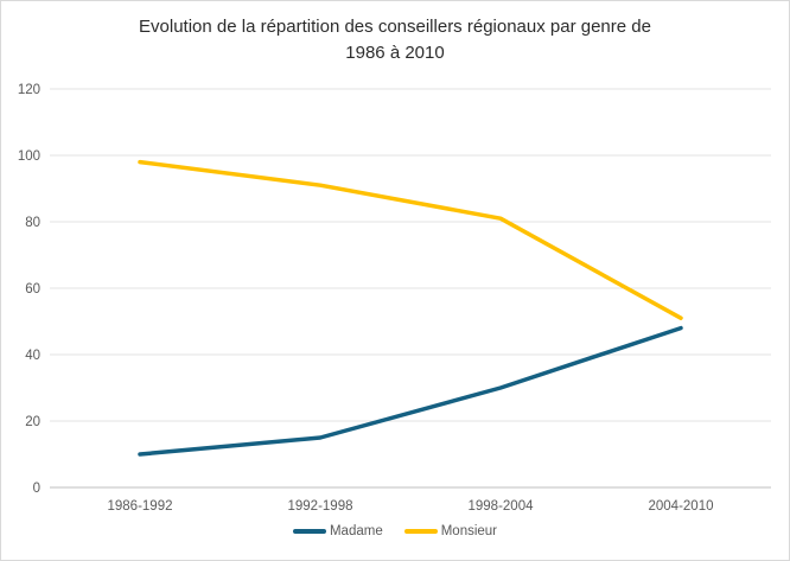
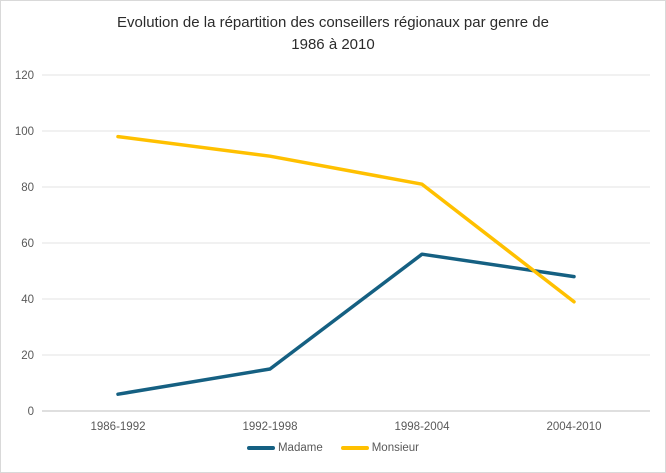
Madame/1986-1992: 10 -> 6
Madame/1998-2004: 30 -> 56
Monsieur/2004-2010: 51 -> 39
